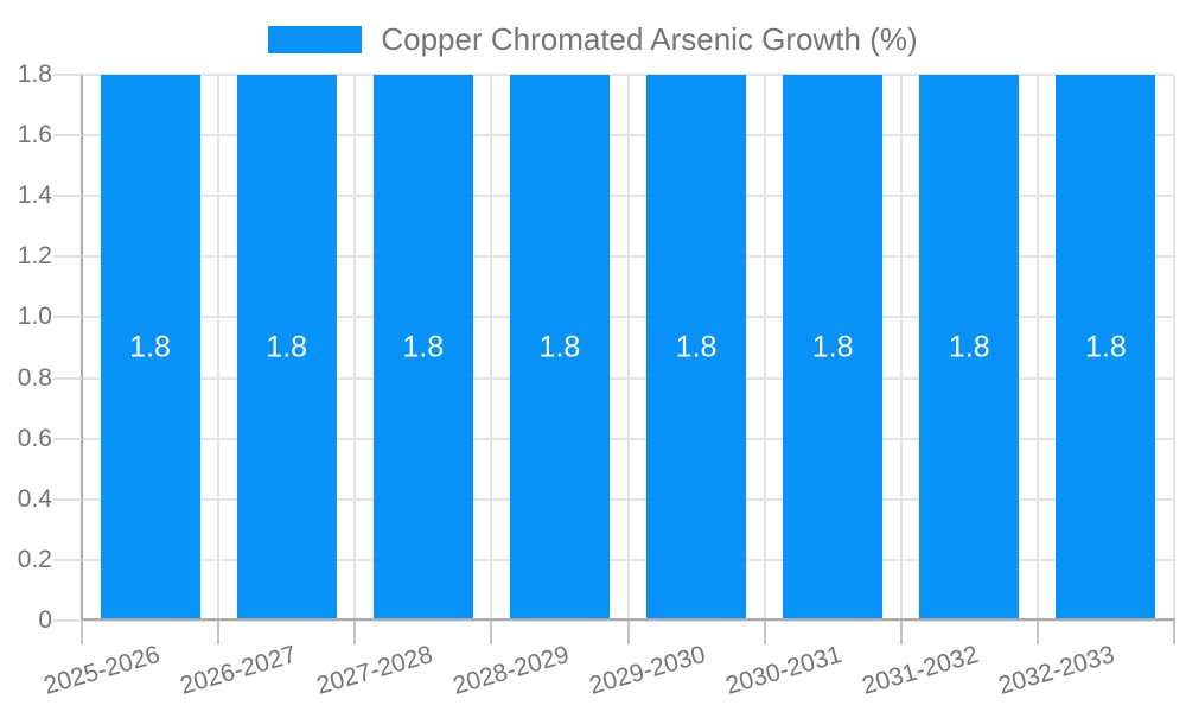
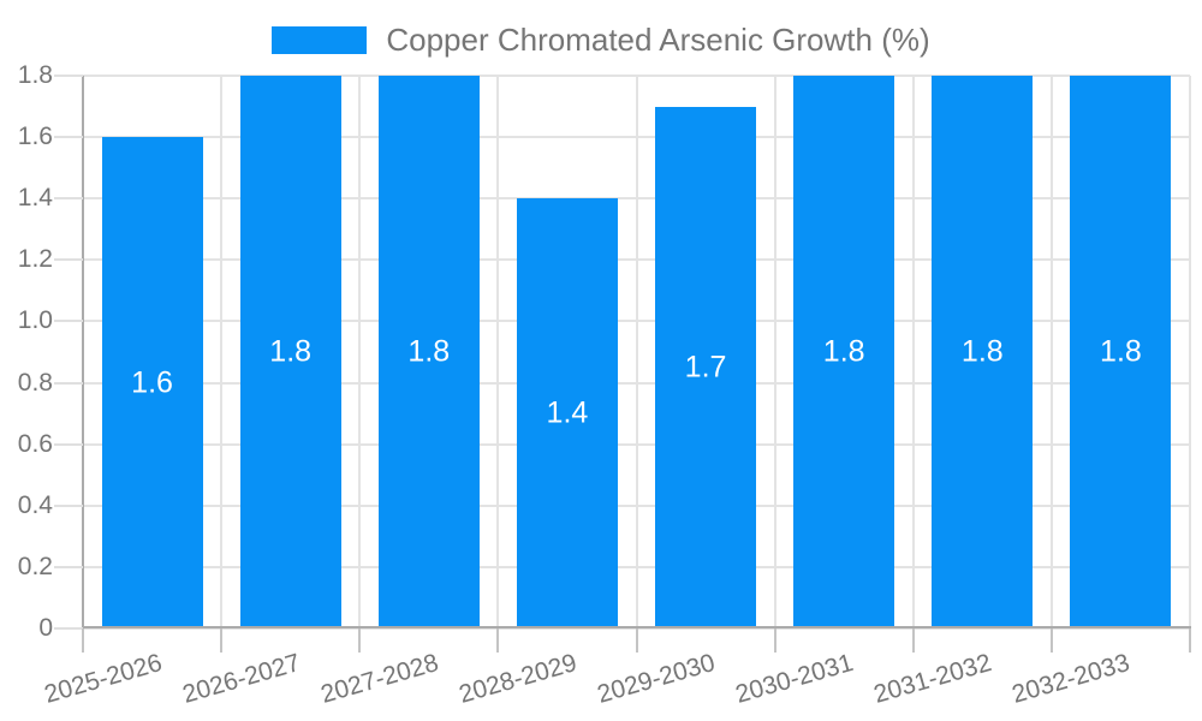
2025-2026: 1.8 -> 1.6
2028-2029: 1.8 -> 1.4
2029-2030: 1.8 -> 1.7
